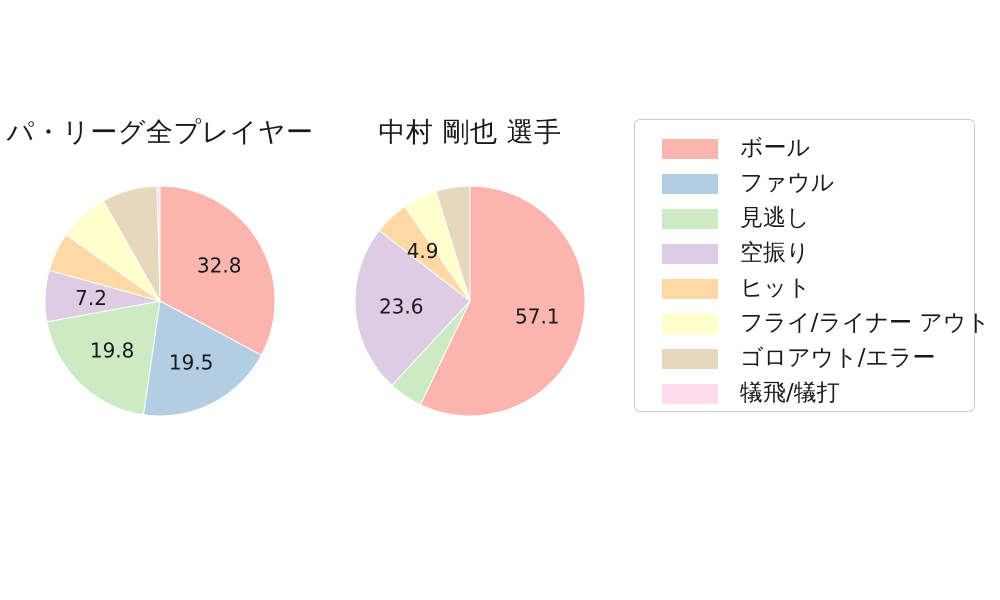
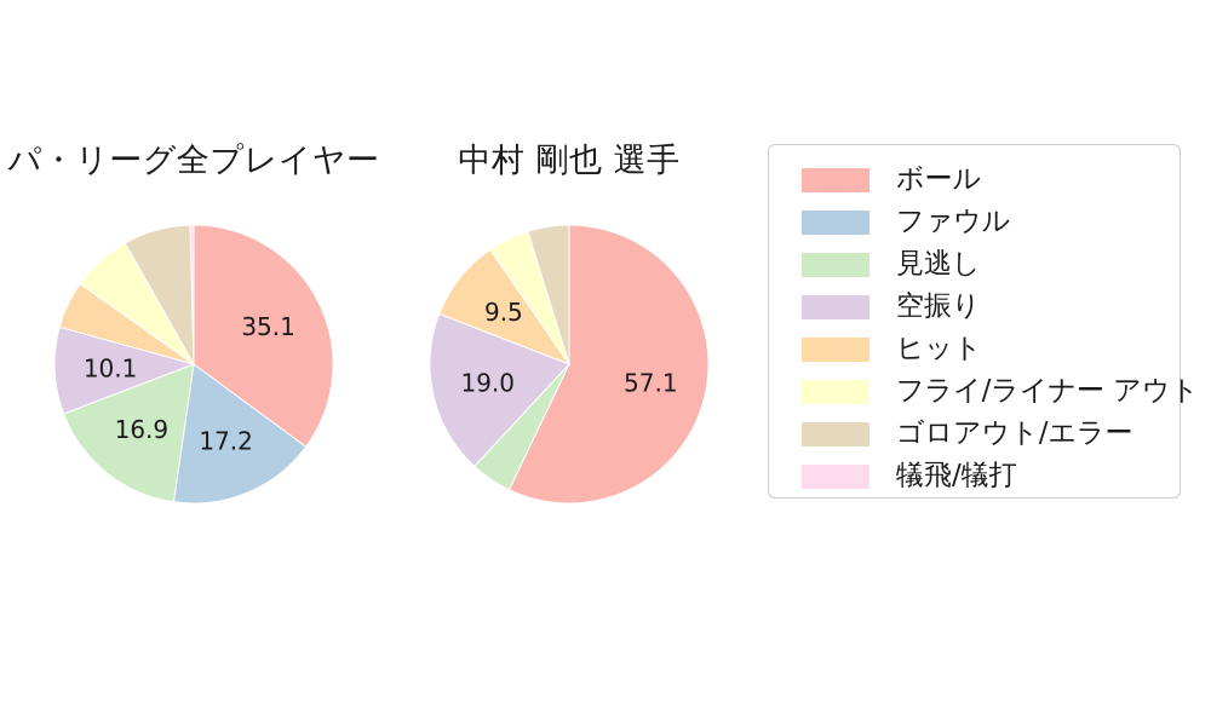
パ・リーグ全プレイヤー/ボール: 32.8 -> 35.1
パ・リーグ全プレイヤー/ファウル: 19.5 -> 17.2
パ・リーグ全プレイヤー/見逃し: 19.8 -> 16.9
パ・リーグ全プレイヤー/空振り: 7.2 -> 10.1
中村 剛也 選手/空振り: 23.6 -> 19.0
中村 剛也 選手/ヒット: 4.9 -> 9.5
